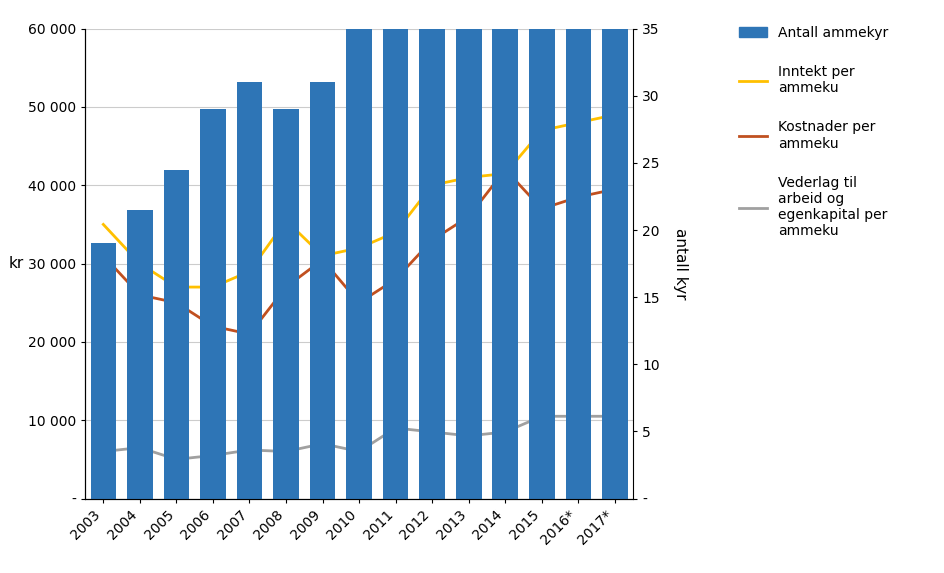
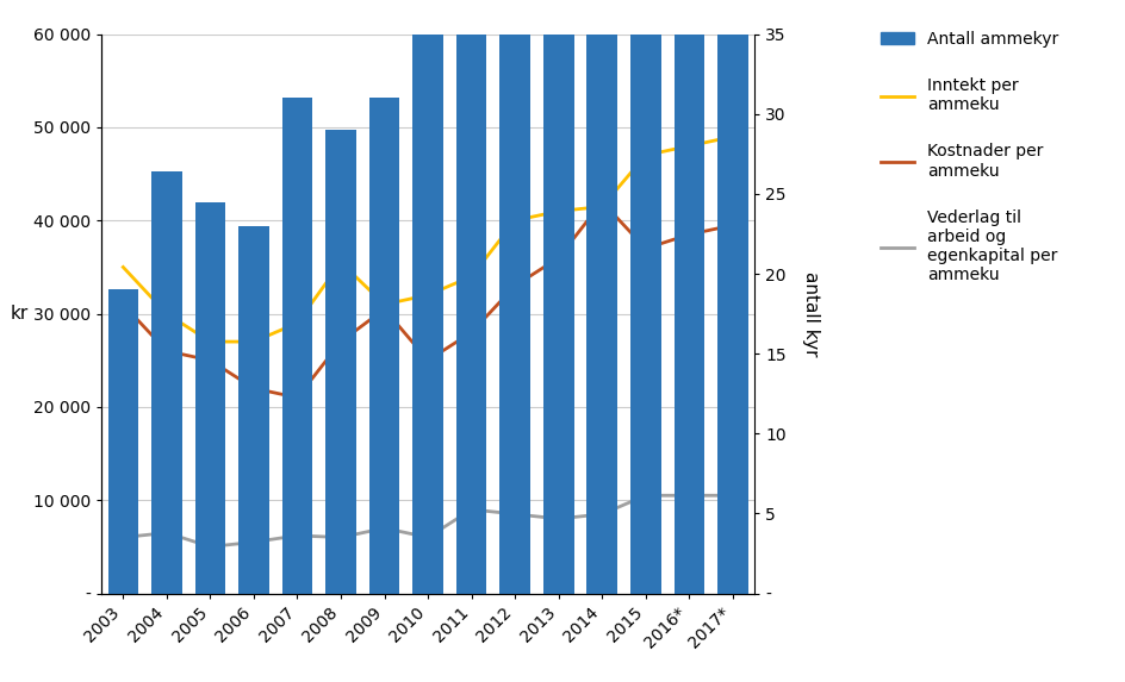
Antall ammekyr/2004: 21.5 -> 26.4
Antall ammekyr/2006: 29.0 -> 23.0
